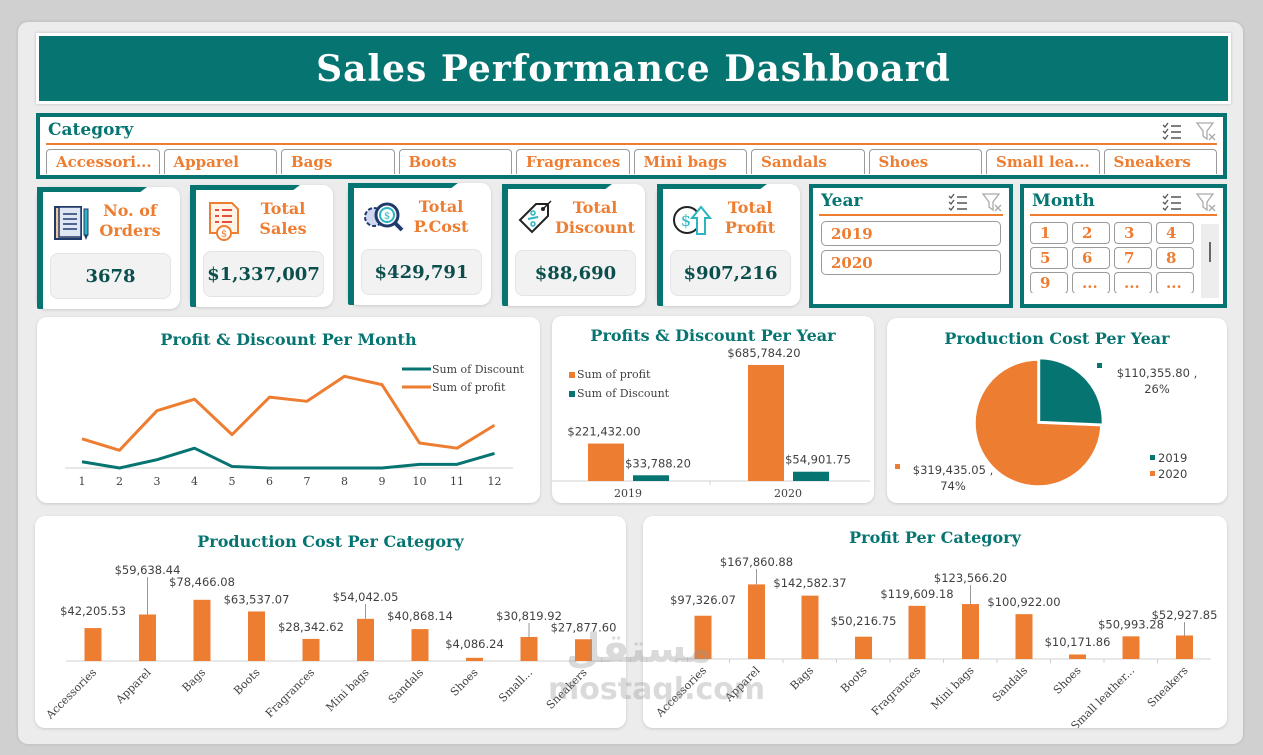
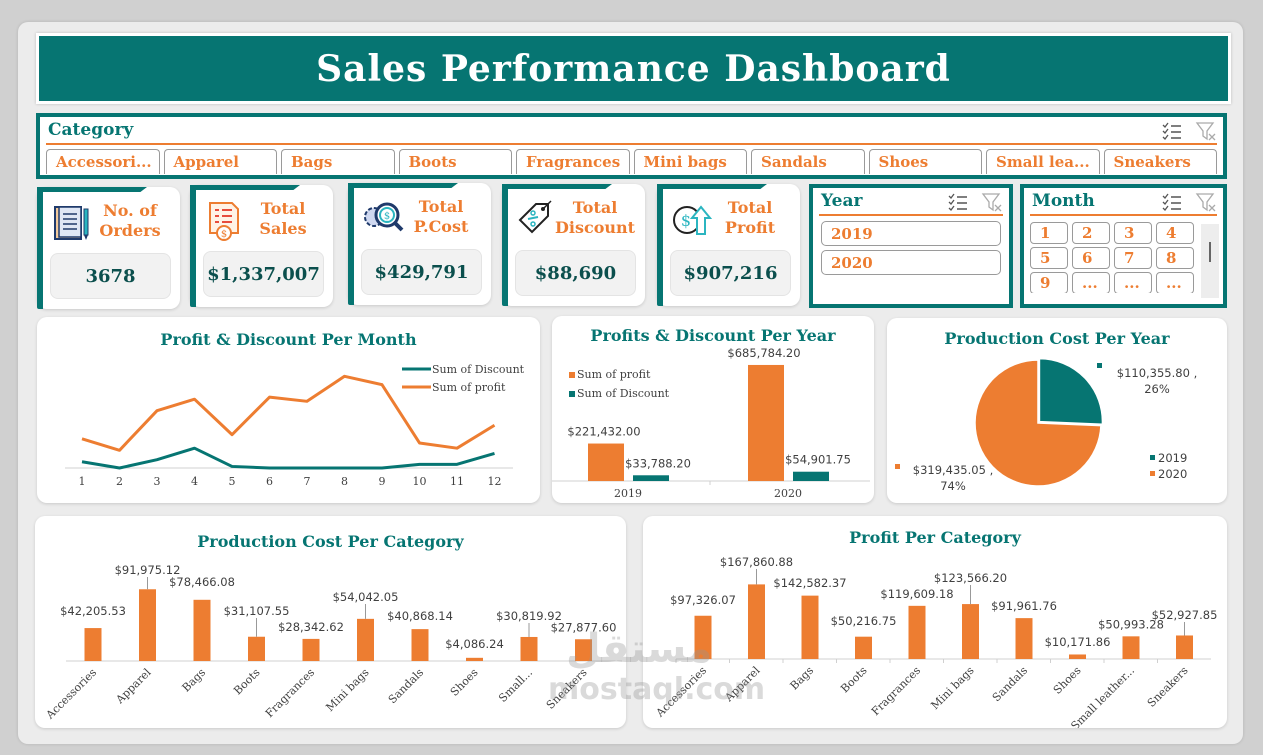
Production Cost Per Category/Apparel: $59,638.44 -> $91,975.12
Production Cost Per Category/Boots: $63,537.07 -> $31,107.55
Profit Per Category/Sandals: $100,922.00 -> $91,961.76
